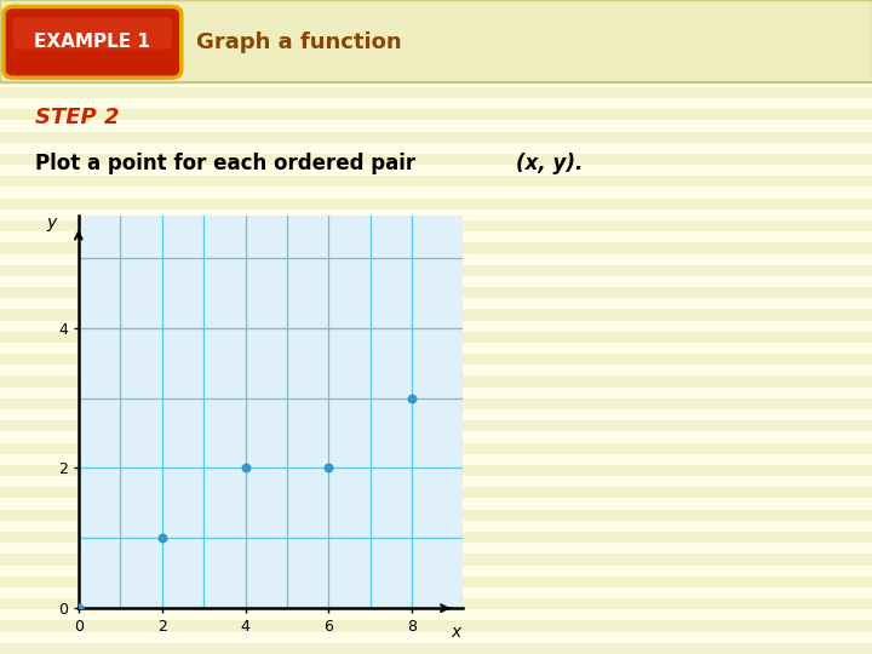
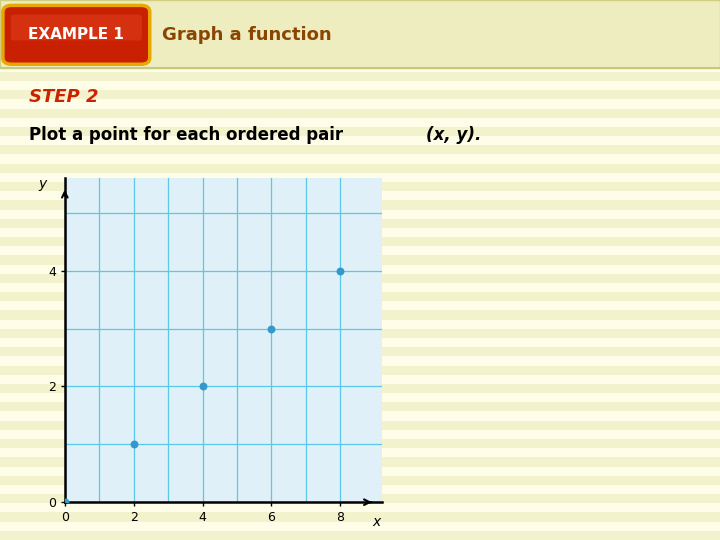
6: 2 -> 3
8: 3 -> 4
